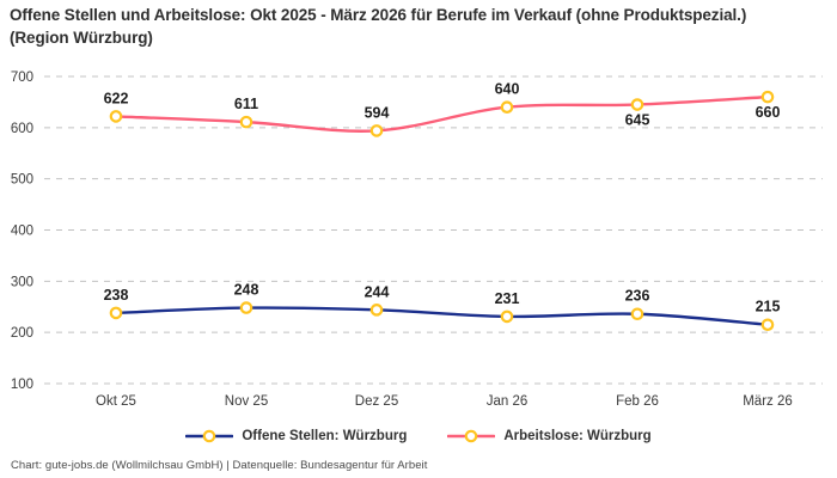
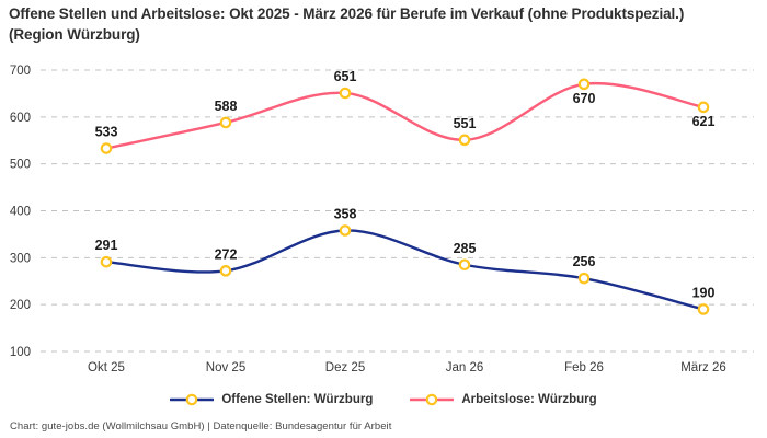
Offene Stellen: Würzburg/Okt 25: 238 -> 291
Arbeitslose: Würzburg/Okt 25: 622 -> 533
Offene Stellen: Würzburg/Nov 25: 248 -> 272
Arbeitslose: Würzburg/Nov 25: 611 -> 588
Offene Stellen: Würzburg/Dez 25: 244 -> 358
Arbeitslose: Würzburg/Dez 25: 594 -> 651
Offene Stellen: Würzburg/Jan 26: 231 -> 285
Arbeitslose: Würzburg/Jan 26: 640 -> 551
Offene Stellen: Würzburg/Feb 26: 236 -> 256
Arbeitslose: Würzburg/Feb 26: 645 -> 670
Offene Stellen: Würzburg/März 26: 215 -> 190
Arbeitslose: Würzburg/März 26: 660 -> 621
